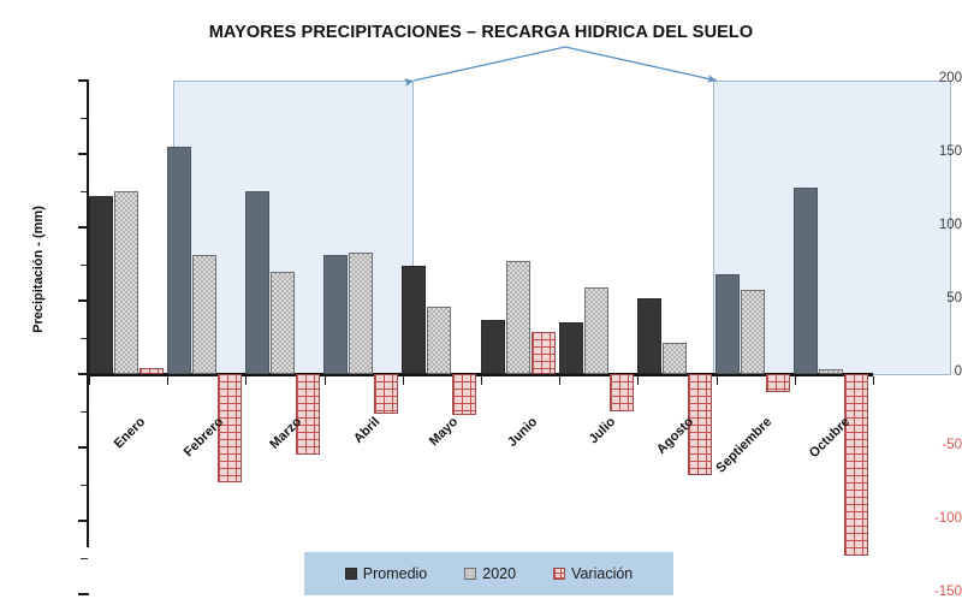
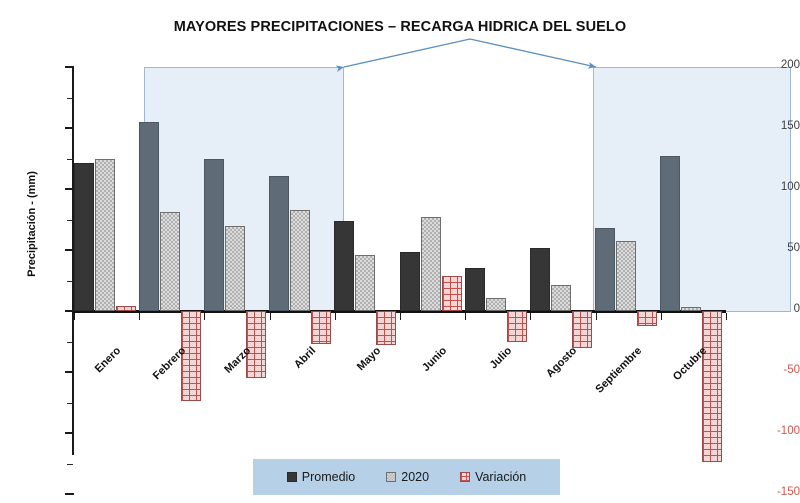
Promedio/Abril: 81 -> 111
Promedio/Junio: 37 -> 48
2020/Julio: 59 -> 11
Variación/Agosto: -69 -> -30
